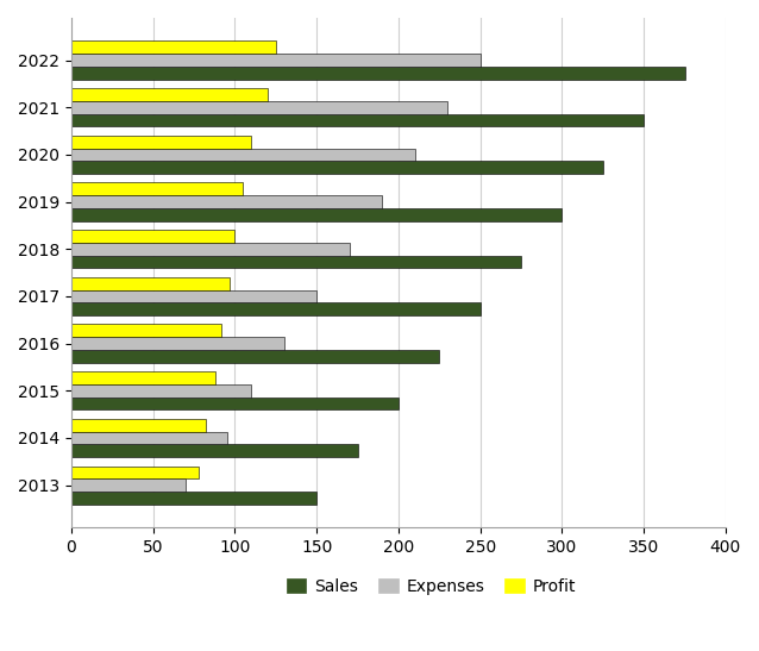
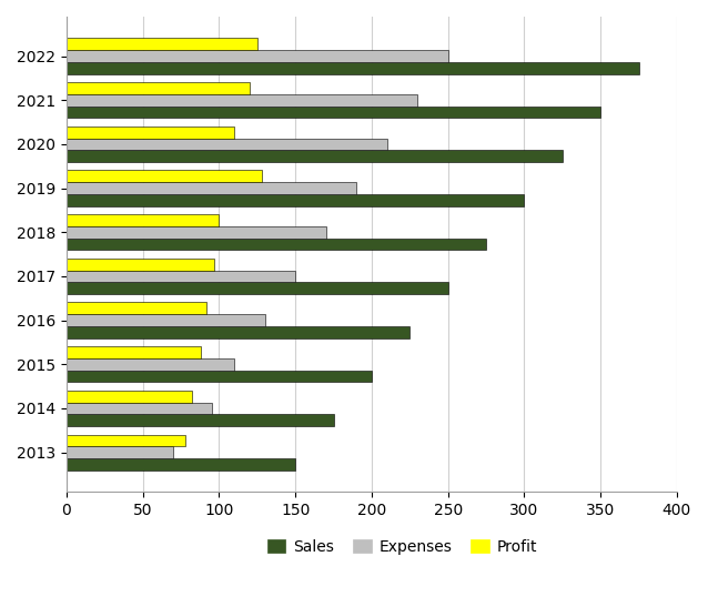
Profit/2019: 105 -> 128
